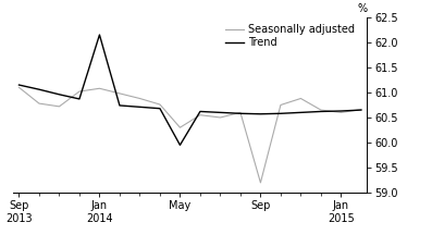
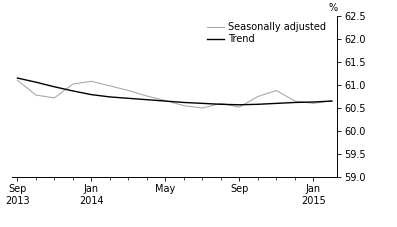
Trend/Jan 2014: 62.15 -> 60.79
Trend/May: 59.95 -> 60.65
Seasonally adjusted/May: 60.30 -> 60.66
Seasonally adjusted/Sep: 59.20 -> 60.52
